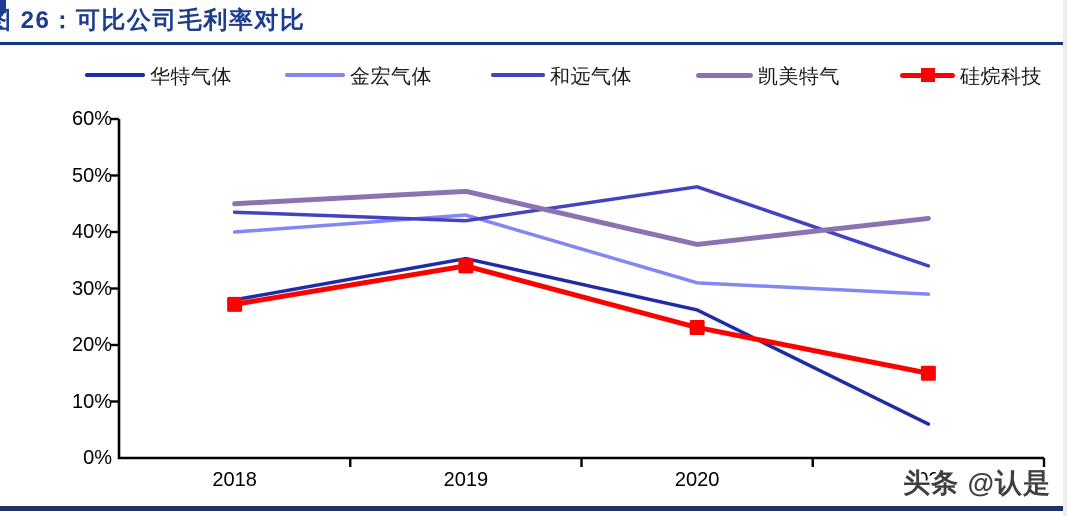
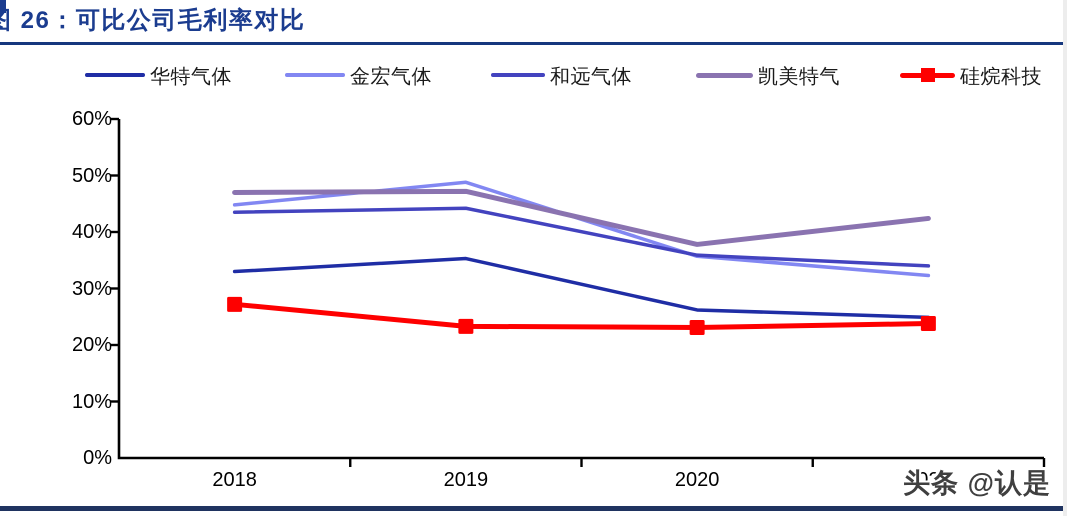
华特气体/2018: 28% -> 33%
金宏气体/2018: 40% -> 45%
凯美特气/2018: 45% -> 47%
金宏气体/2019: 43% -> 49%
和远气体/2019: 42% -> 44%
硅烷科技/2019: 34% -> 23%
金宏气体/2020: 31% -> 36%
和远气体/2020: 48% -> 36%
华特气体/2021: 6% -> 25%
金宏气体/2021: 29% -> 32%
硅烷科技/2021: 15% -> 24%
